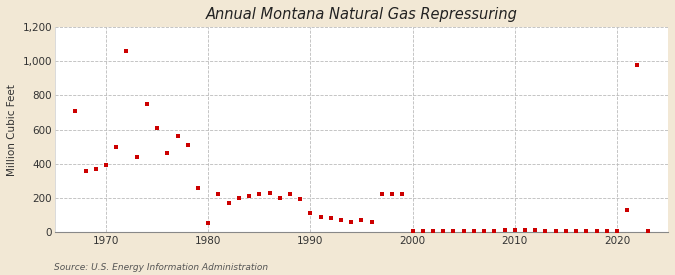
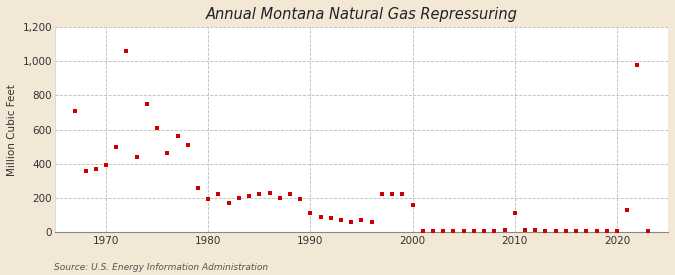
1980: 50 -> 190
2000: 0 -> 160
2010: 10 -> 110
